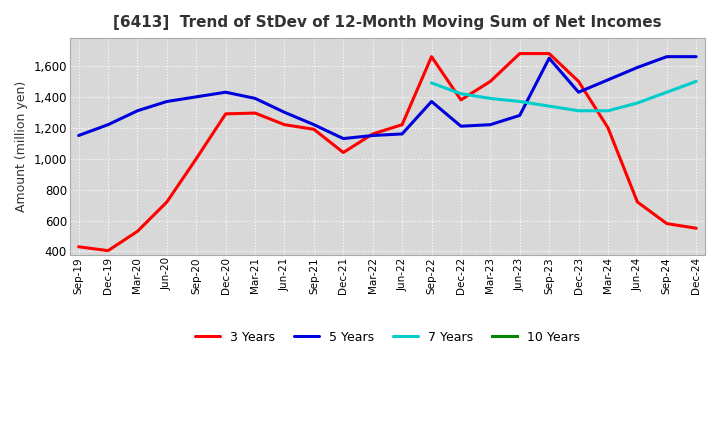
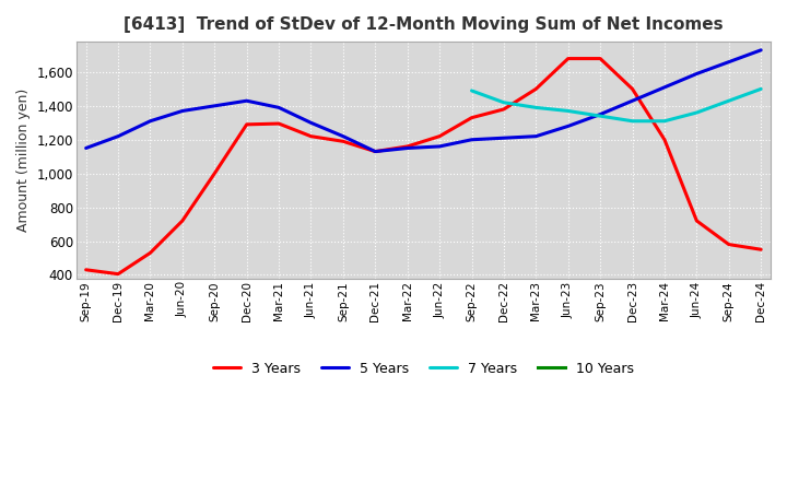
3 Years/Dec-21: 1,040 -> 1,130
3 Years/Sep-22: 1,660 -> 1,330
5 Years/Sep-22: 1,370 -> 1,200
5 Years/Sep-23: 1,650 -> 1,350
5 Years/Dec-24: 1,660 -> 1,730
